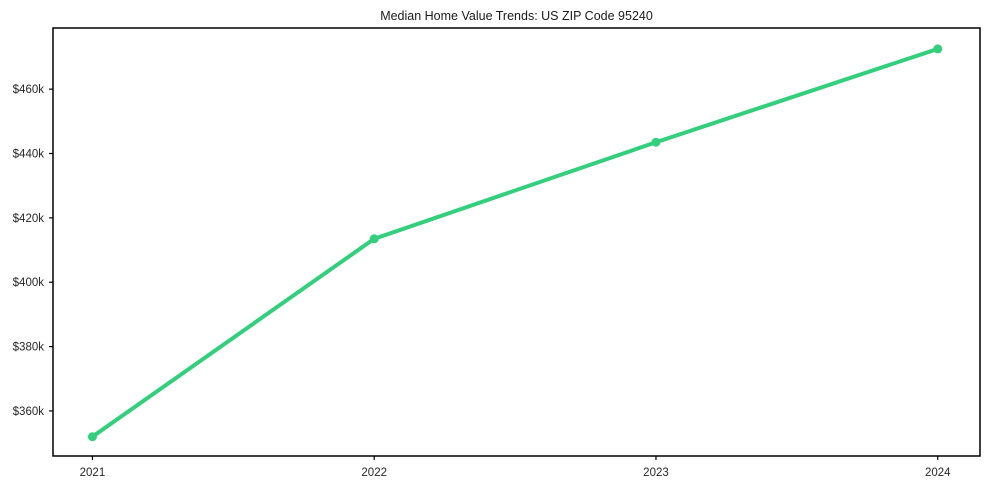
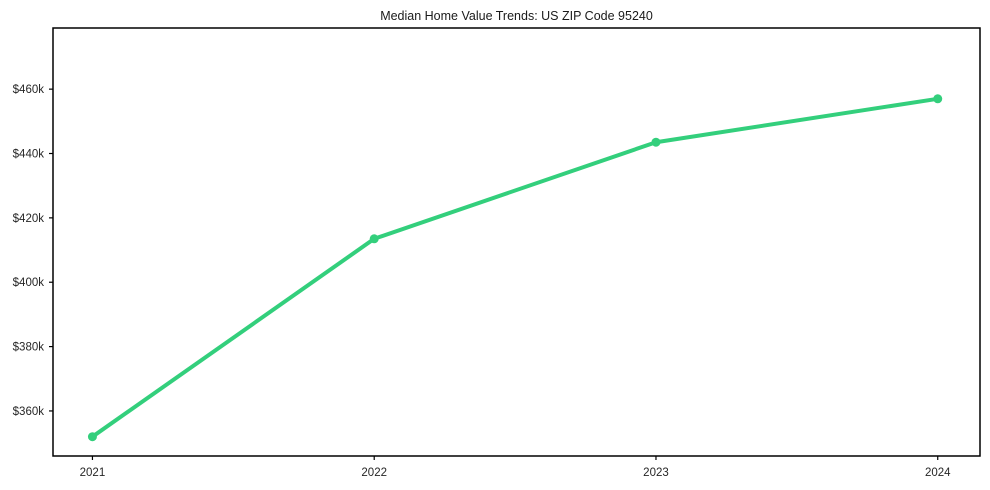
2024: $472k -> $457k
